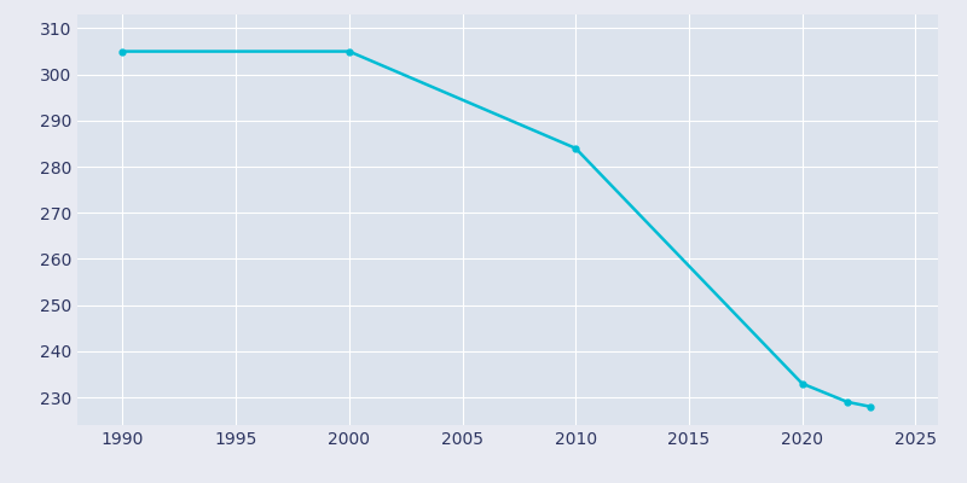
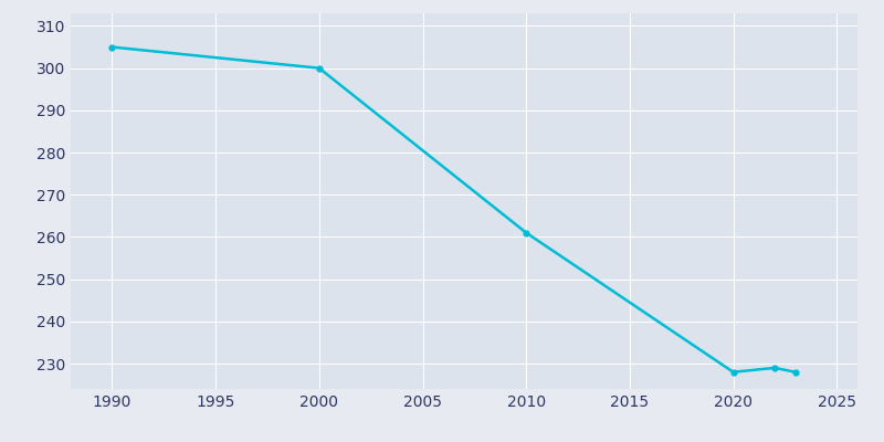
2000: 305 -> 300
2010: 284 -> 261
2020: 233 -> 228
